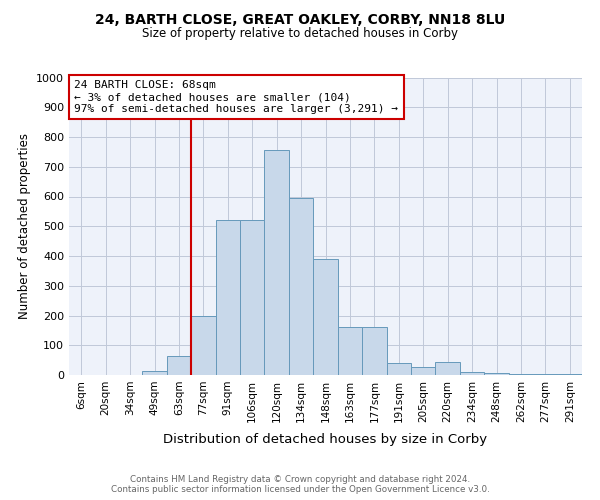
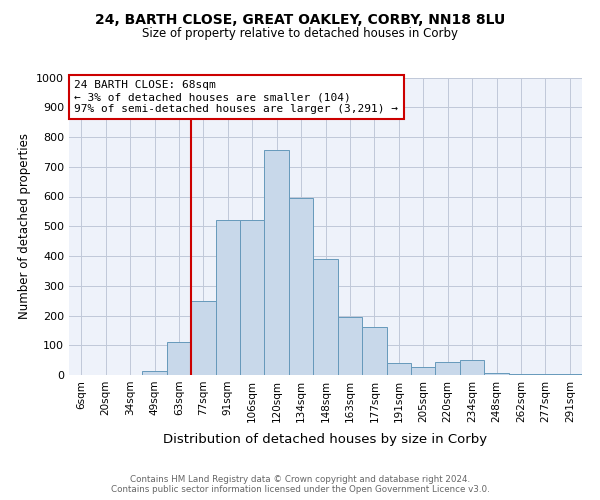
63sqm: 65 -> 110
77sqm: 197 -> 250
163sqm: 160 -> 195
234sqm: 10 -> 50
